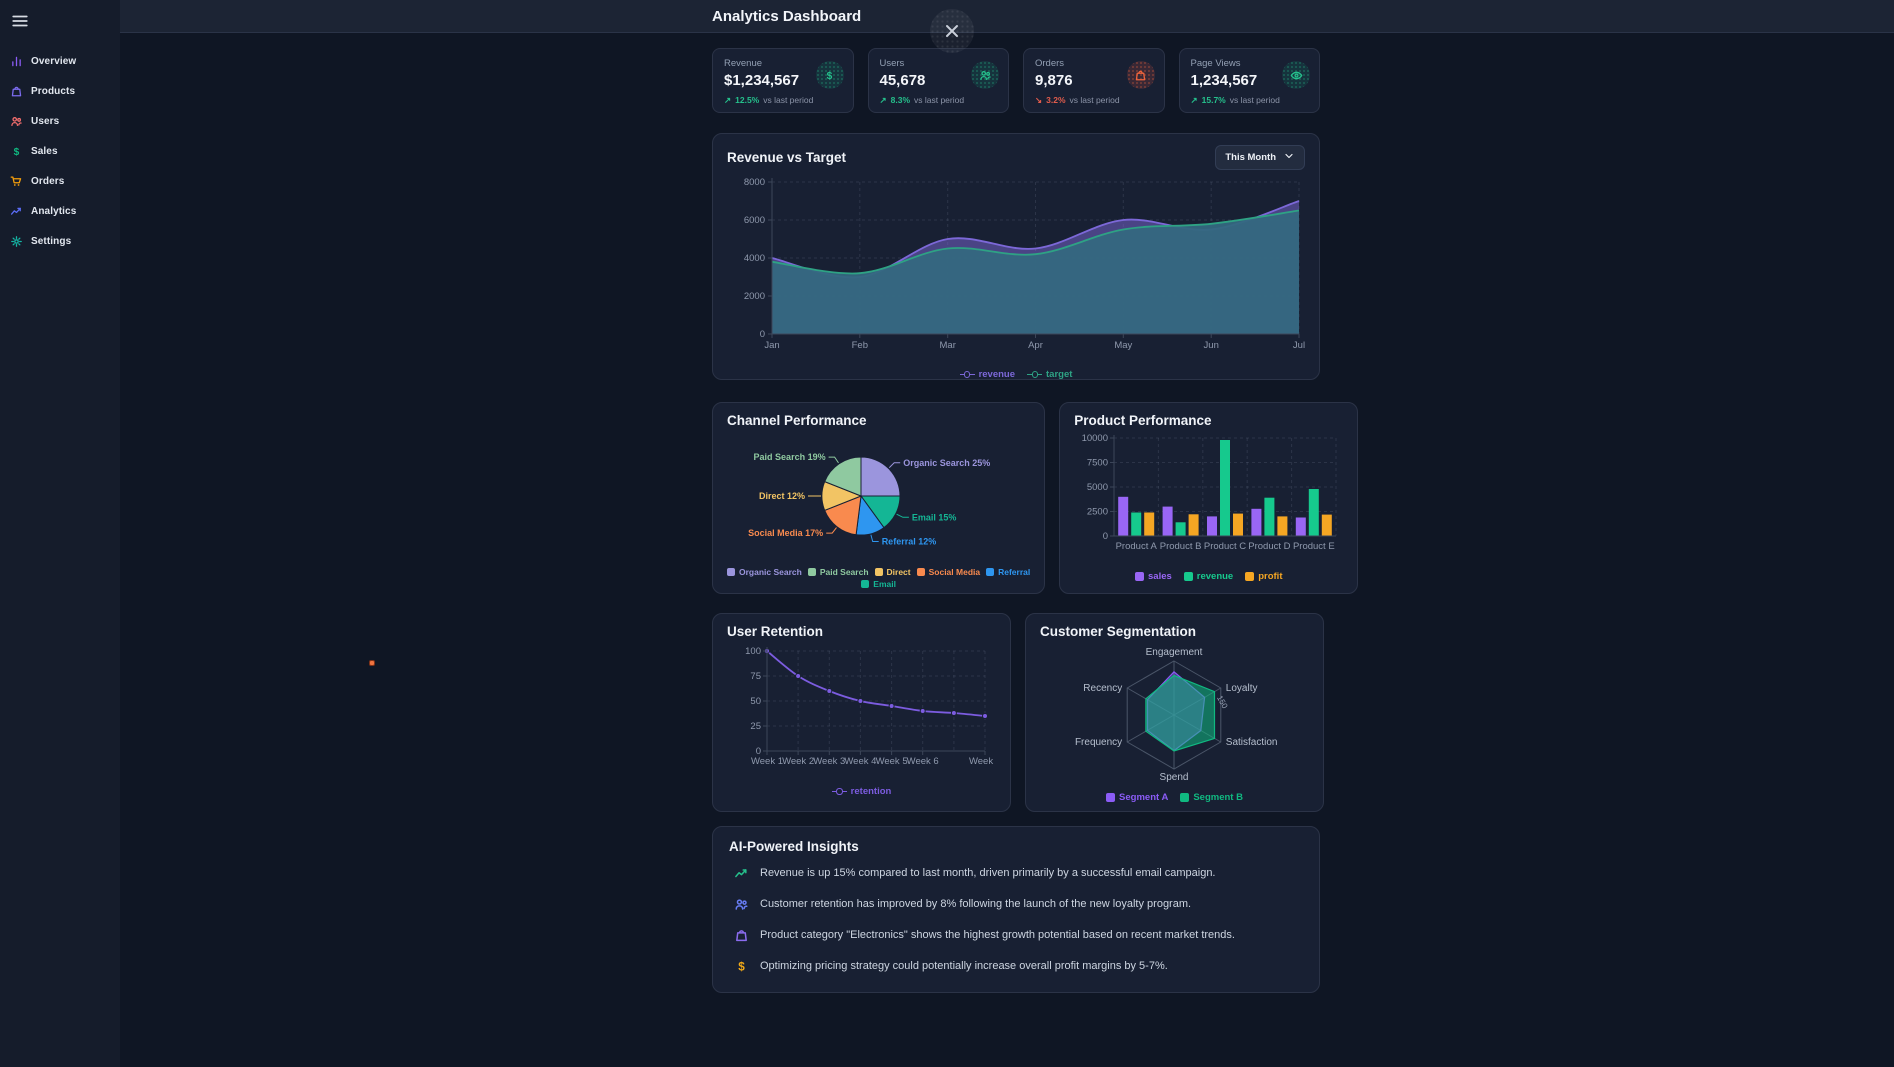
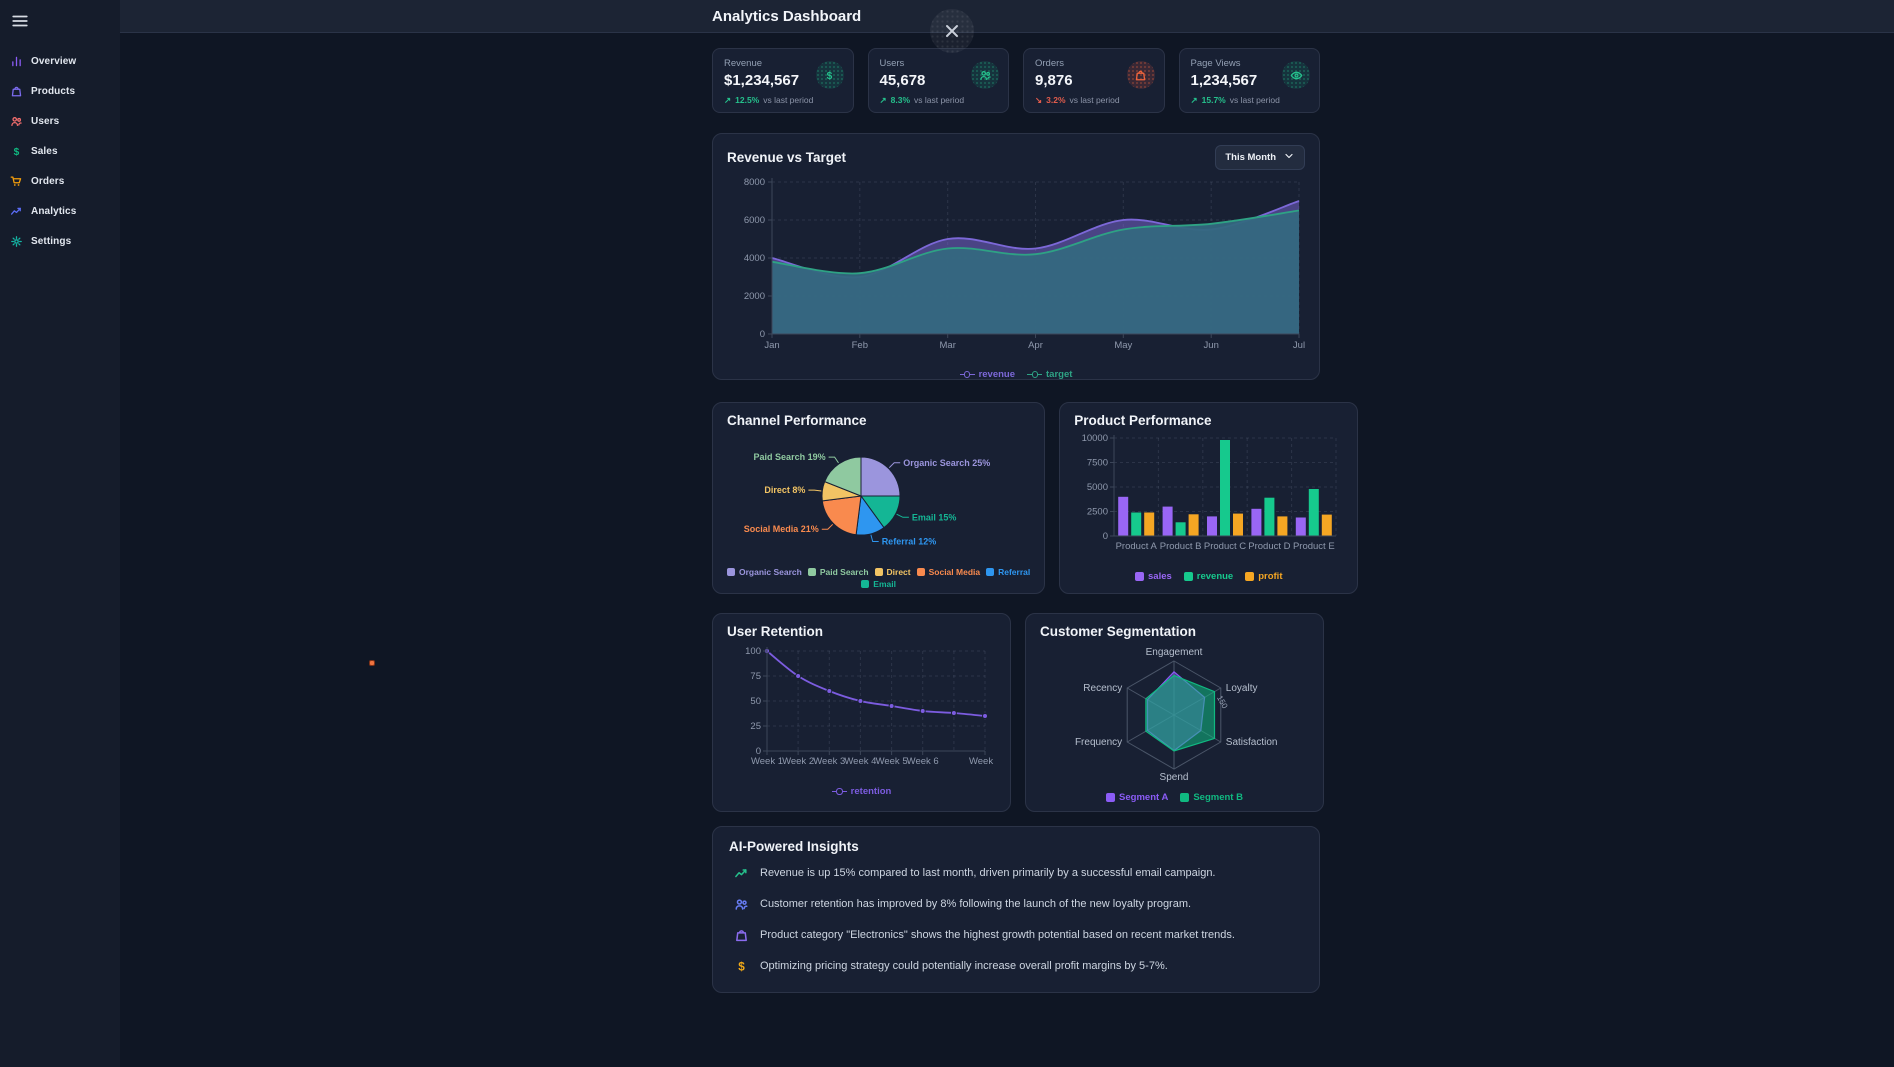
Channel Performance/Social Media: 17% -> 21%
Channel Performance/Direct: 12% -> 8%
